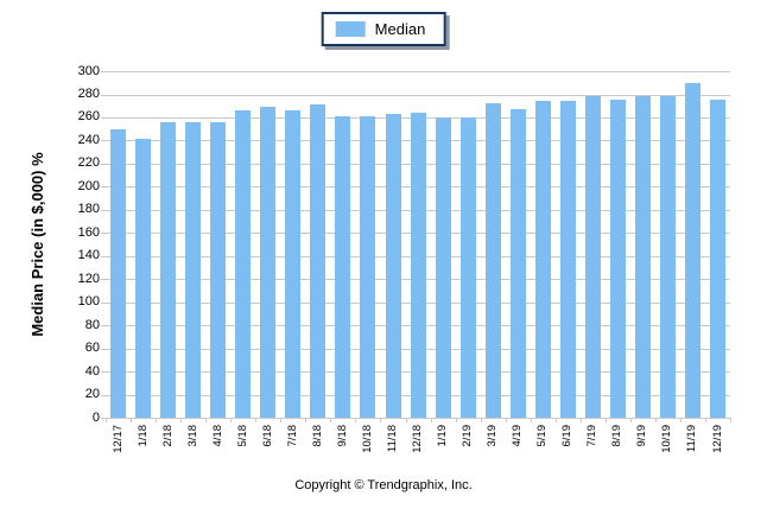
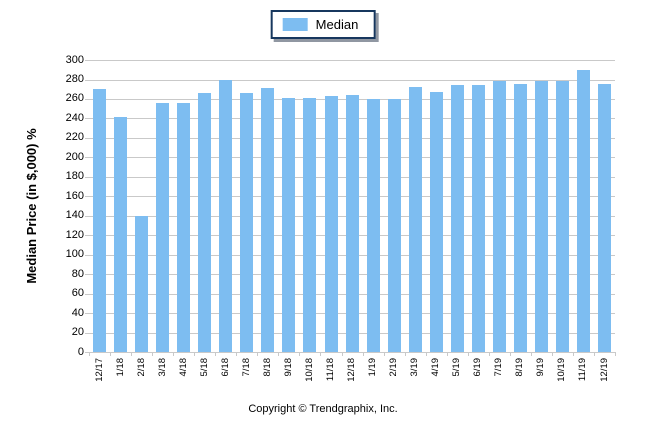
12/17: 250 -> 270
2/18: 260 -> 140
6/18: 270 -> 280
